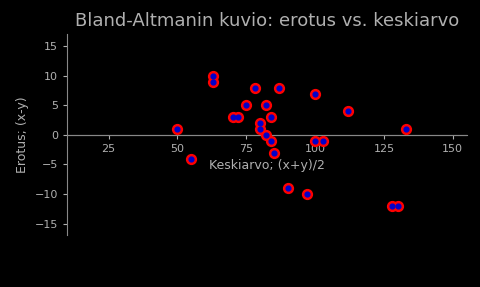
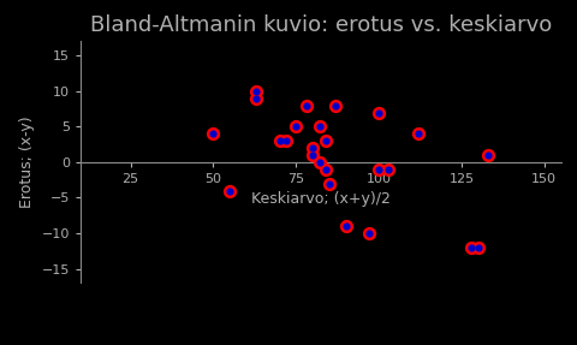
50: 1 -> 4
